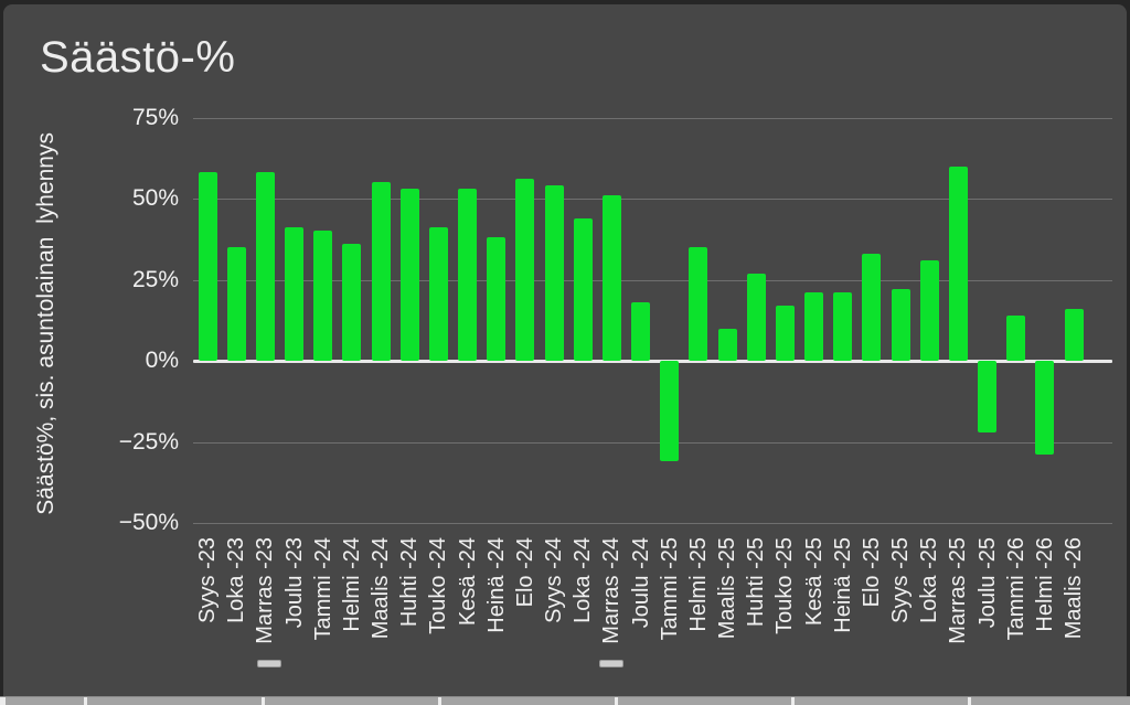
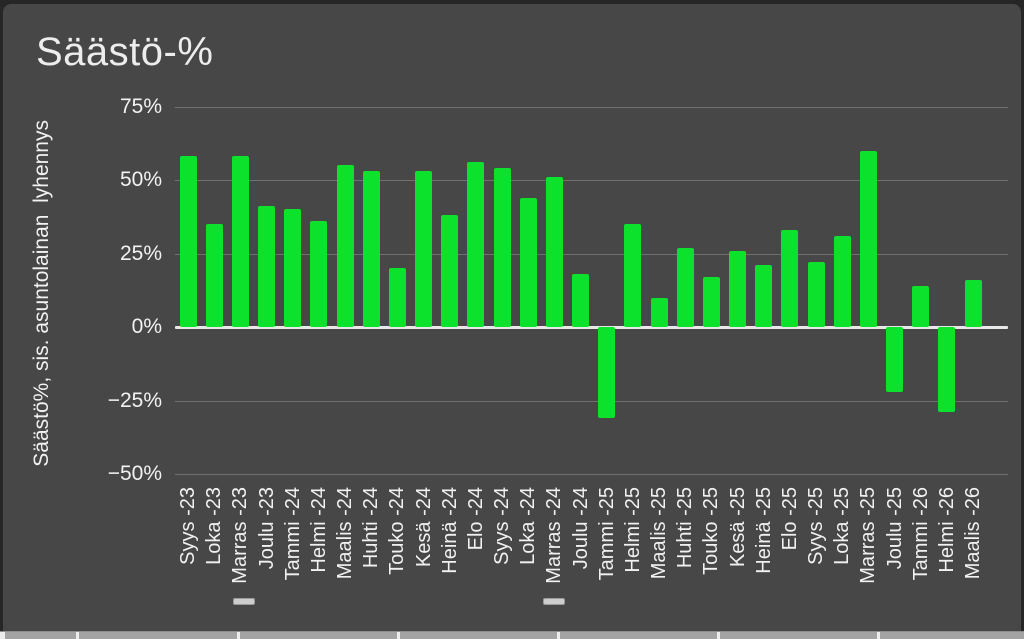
Touko -24: 41% -> 20%
Kesä -25: 21% -> 26%
